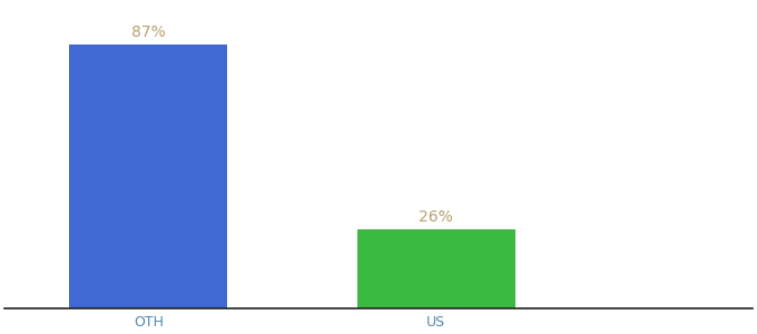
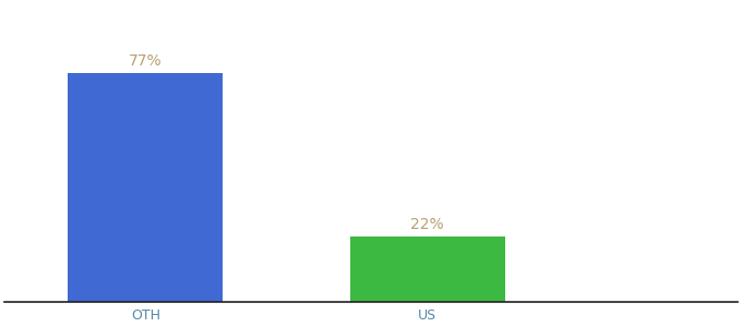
OTH: 87% -> 77%
US: 26% -> 22%
